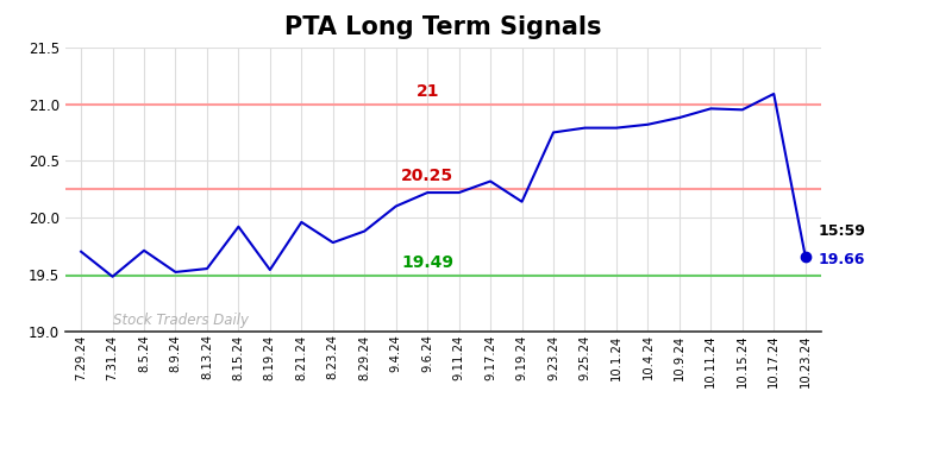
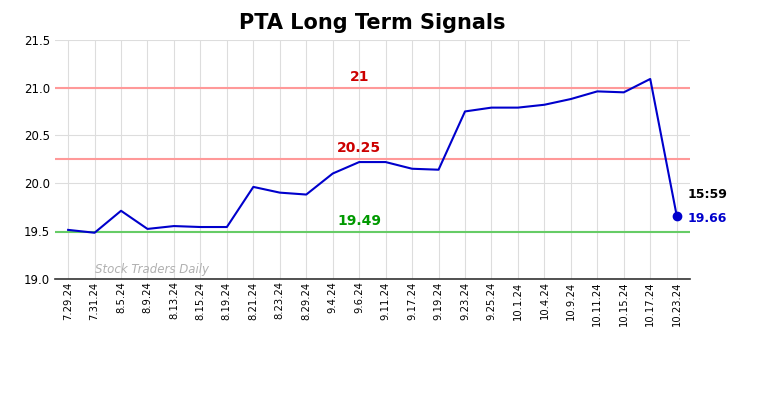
7.29.24: 19.70 -> 19.51
8.15.24: 19.92 -> 19.54
8.23.24: 19.78 -> 19.90
9.17.24: 20.32 -> 20.15
